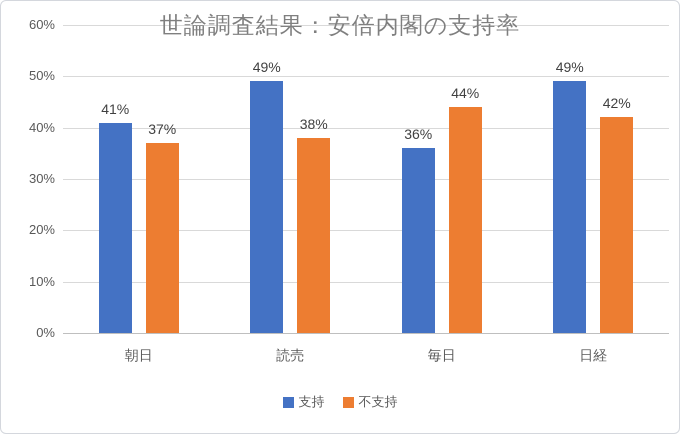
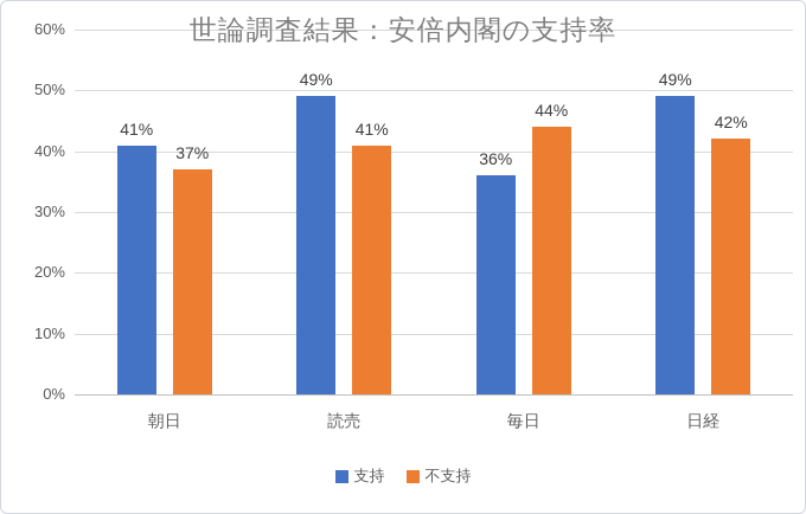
不支持/読売: 38% -> 41%
